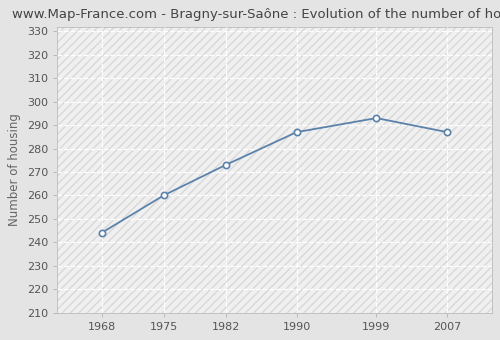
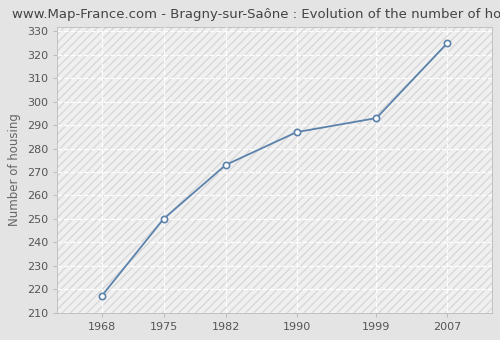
1968: 244 -> 217
1975: 260 -> 250
2007: 287 -> 325
